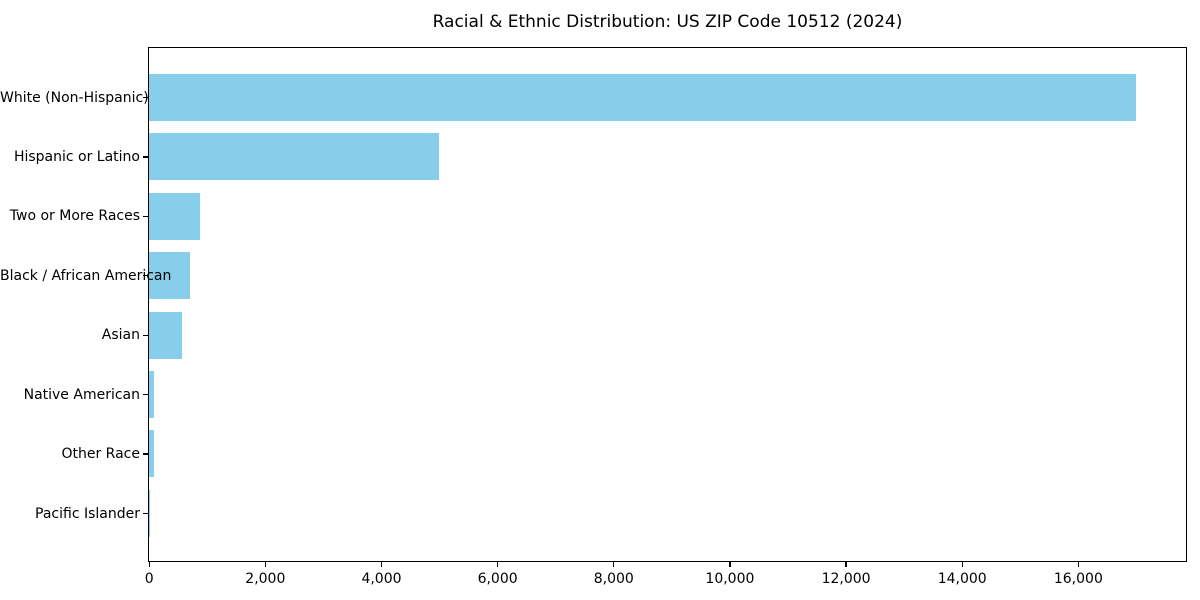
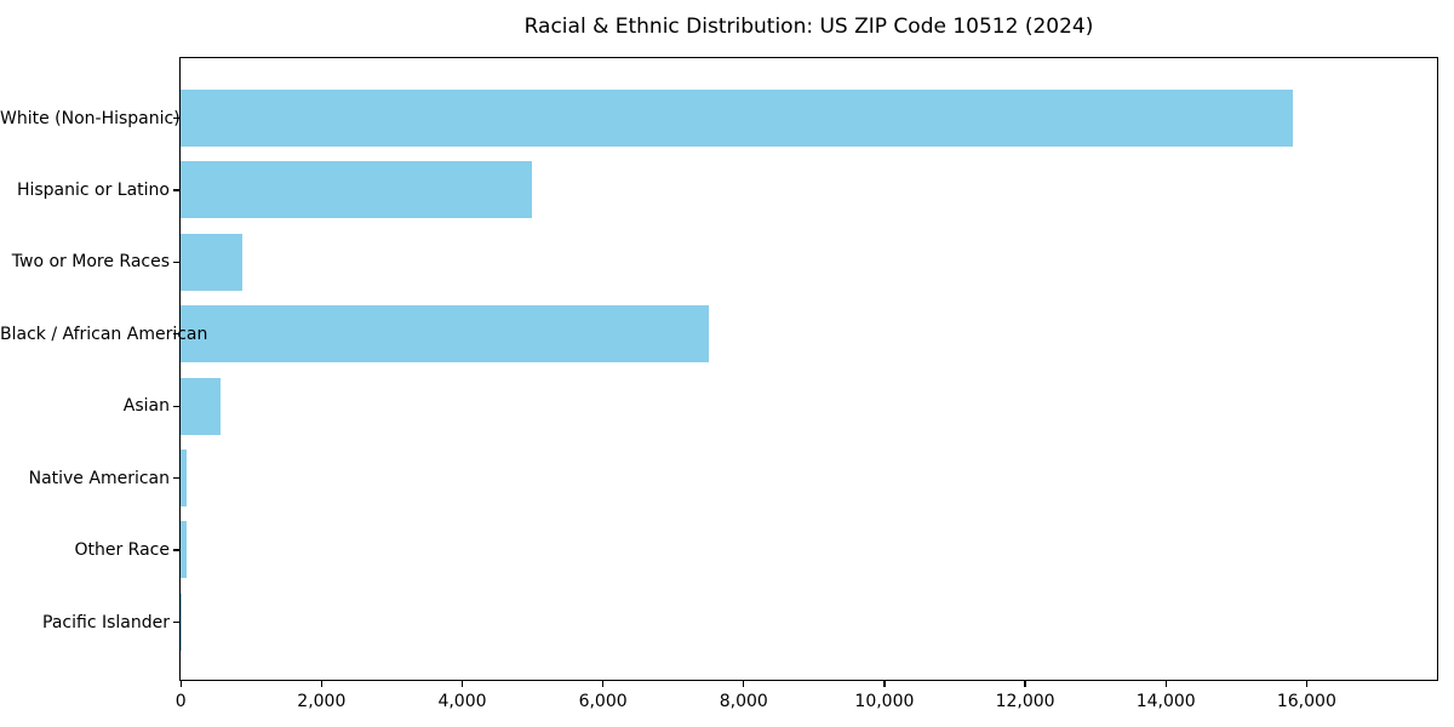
White (Non-Hispanic): 17000 -> 15800
Black / African American: 700 -> 7500
